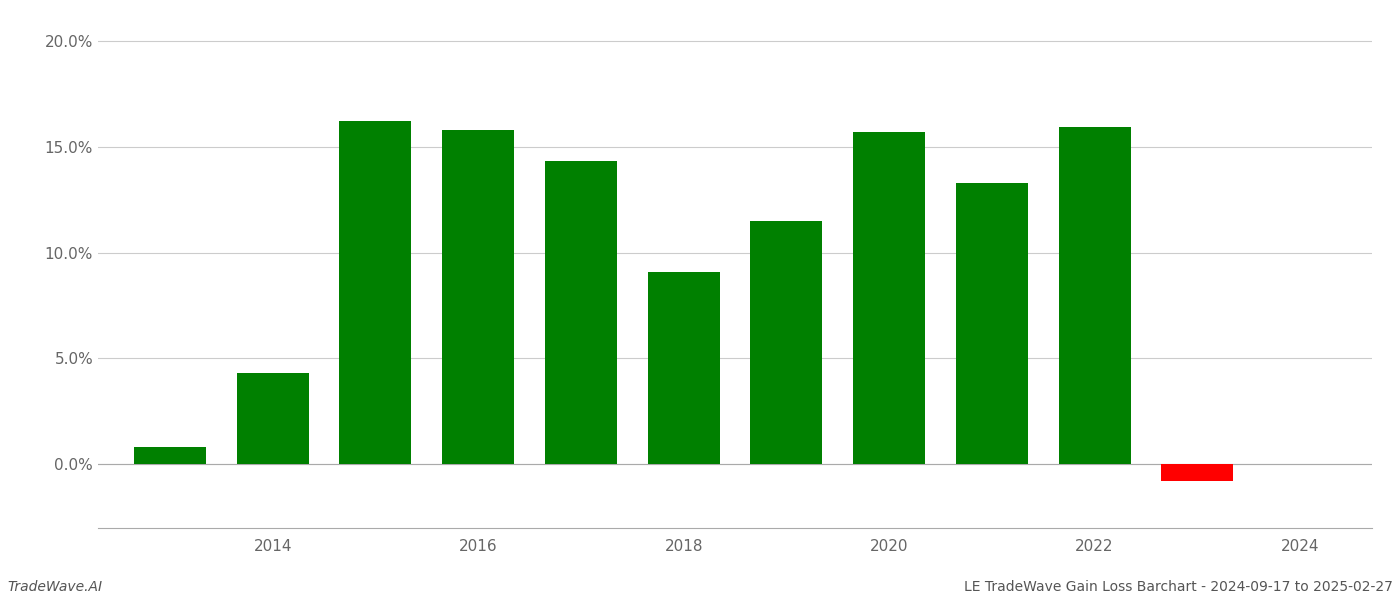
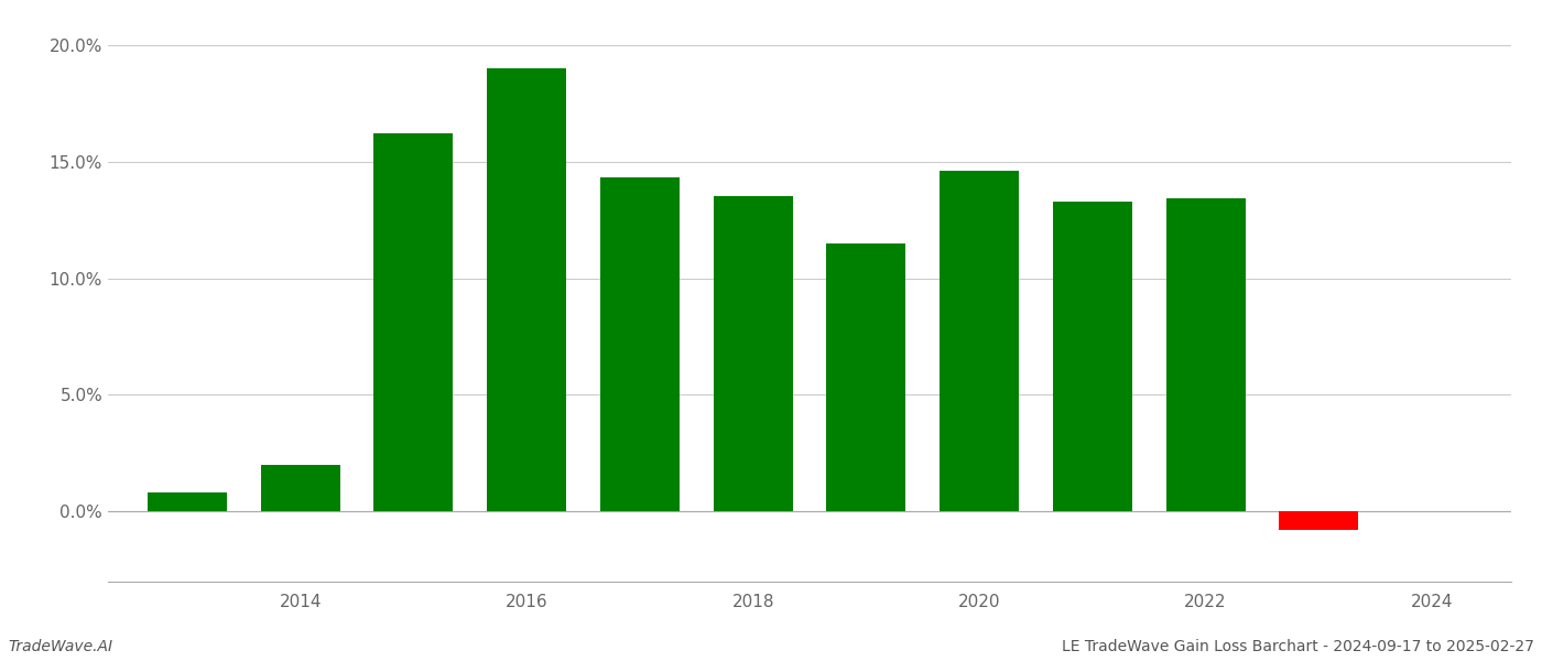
2014: 4.3% -> 2.0%
2016: 15.8% -> 19.0%
2018: 9.1% -> 13.5%
2020: 15.7% -> 14.6%
2022: 15.9% -> 13.4%
